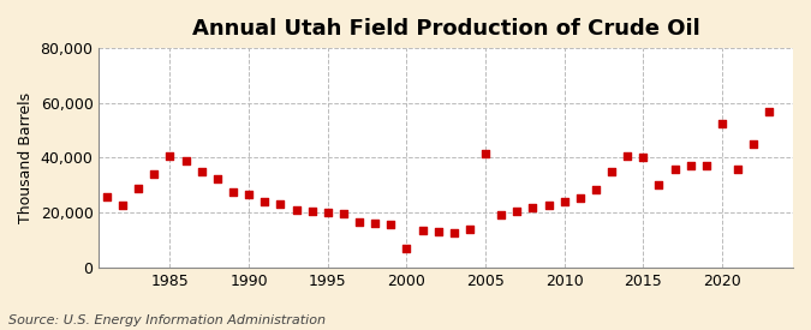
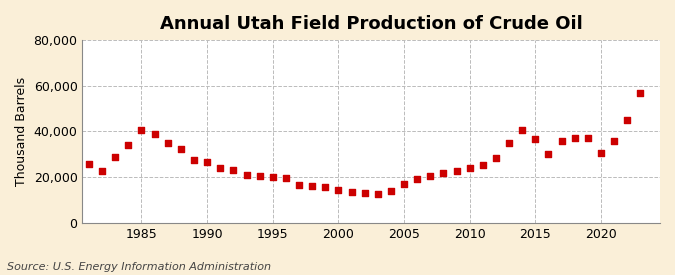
2000: 7,000 -> 14,500
2005: 41,500 -> 17,000
2015: 40,000 -> 36,500
2020: 52,500 -> 30,500
